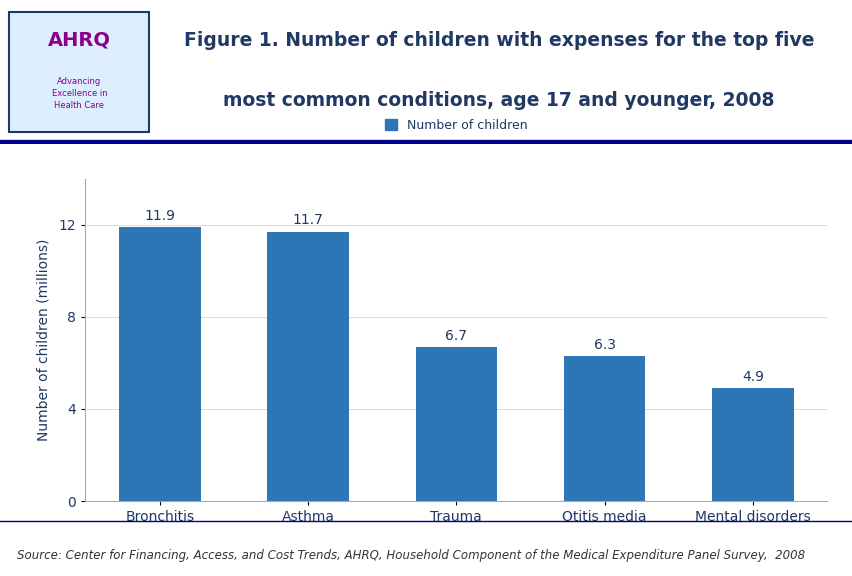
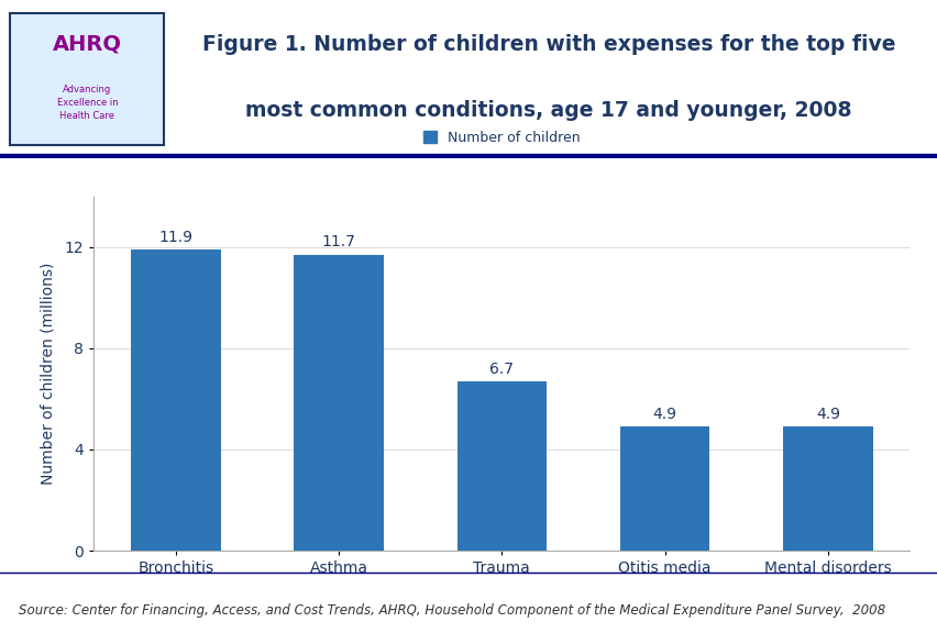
Otitis media: 6.3 -> 4.9
